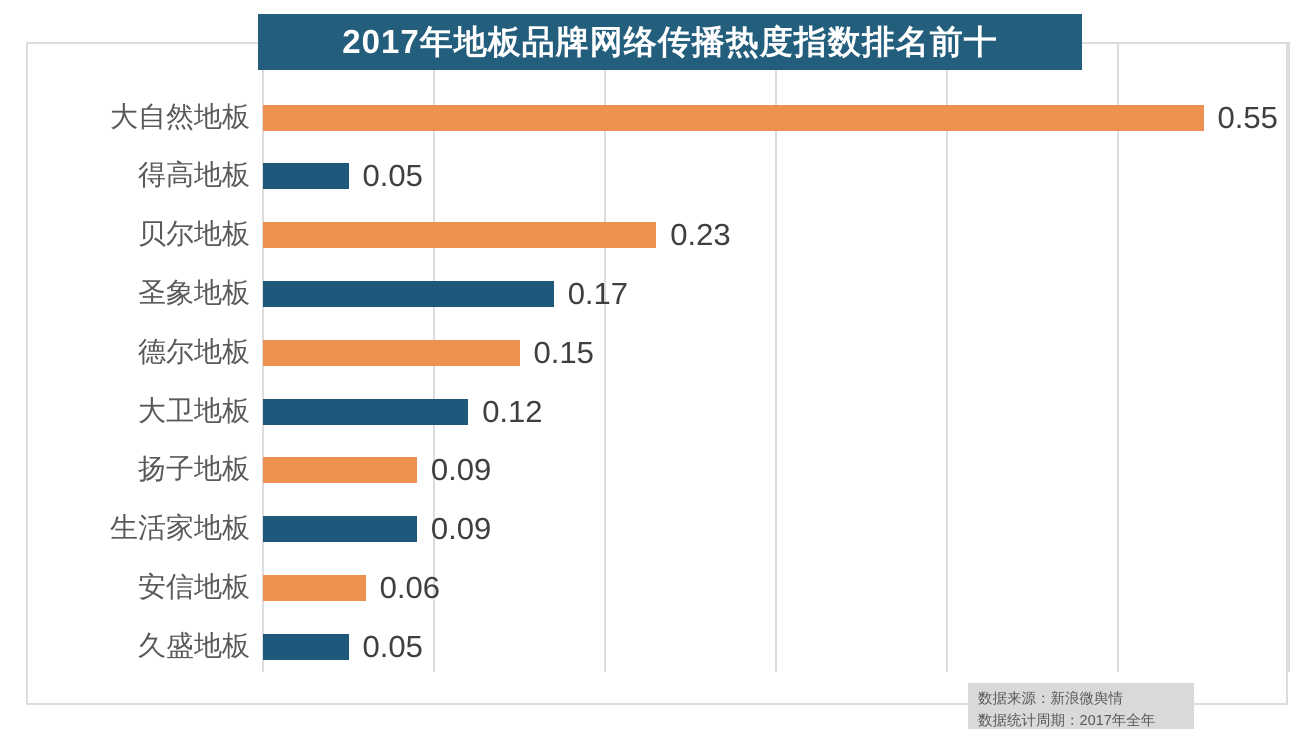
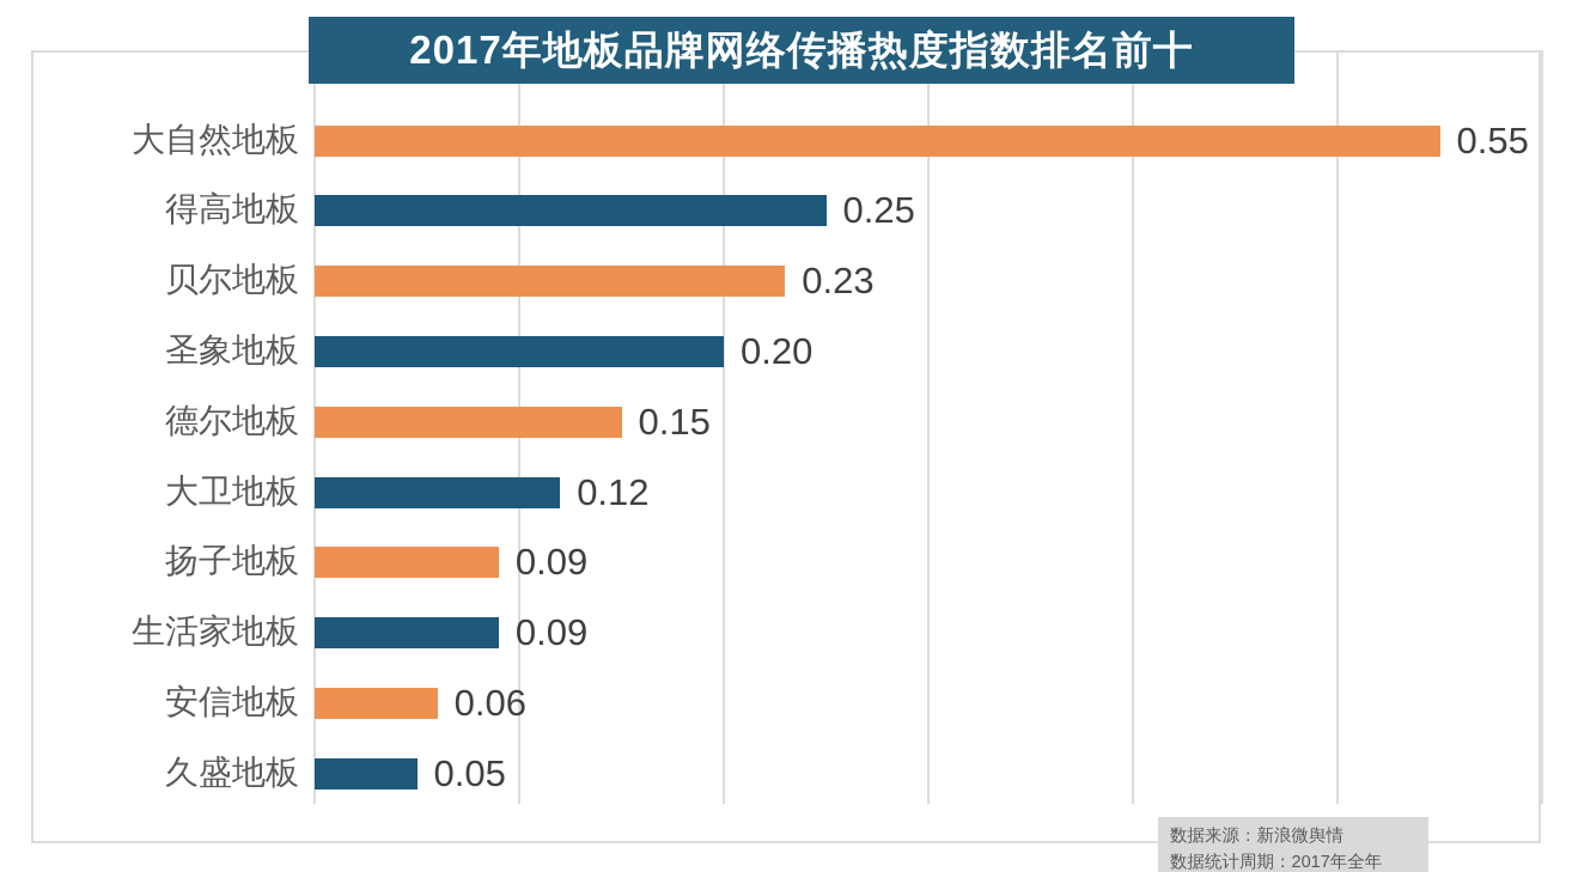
得高地板: 0.05 -> 0.25
圣象地板: 0.17 -> 0.20
